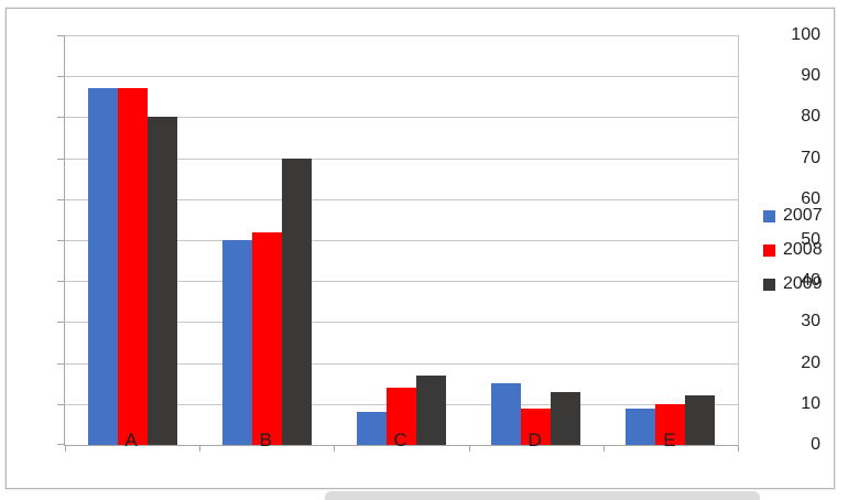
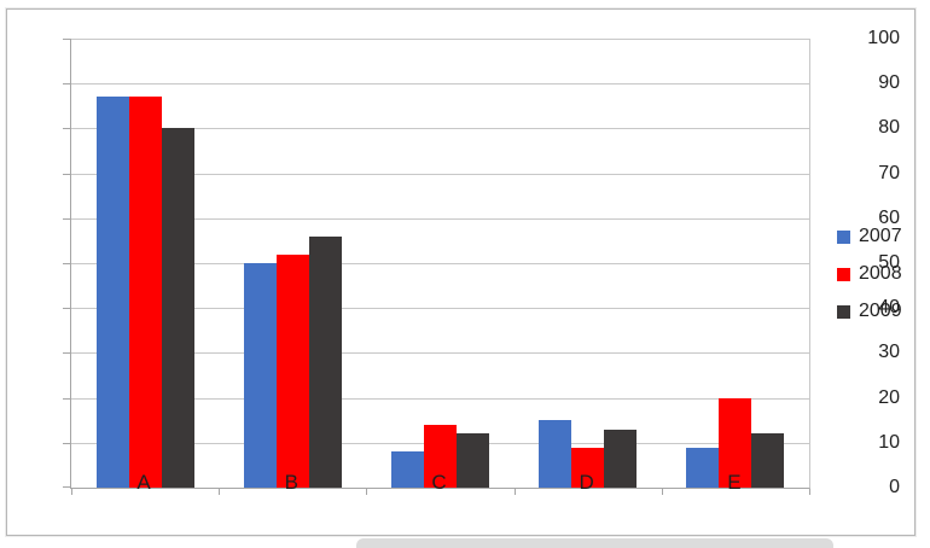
2009/B: 70 -> 56
2009/C: 17 -> 12
2008/E: 10 -> 20
